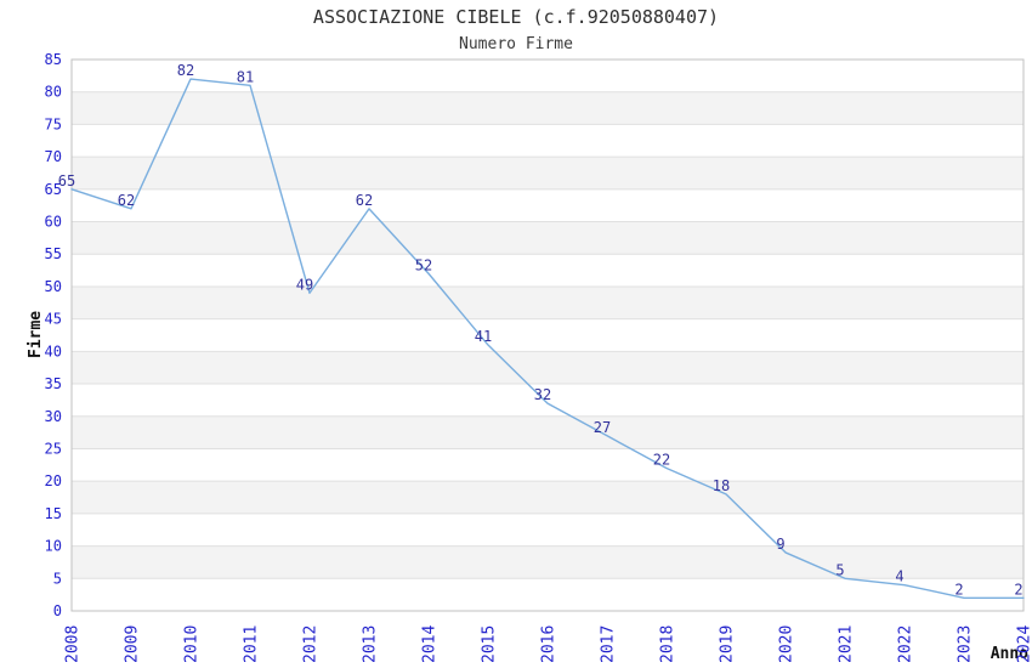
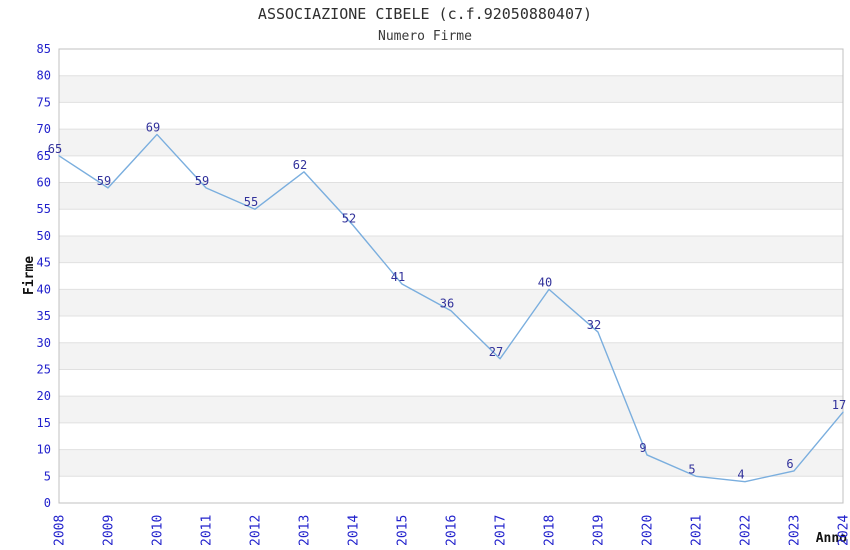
2009: 62 -> 59
2010: 82 -> 69
2011: 81 -> 59
2012: 49 -> 55
2016: 32 -> 36
2018: 22 -> 40
2019: 18 -> 32
2023: 2 -> 6
2024: 2 -> 17
